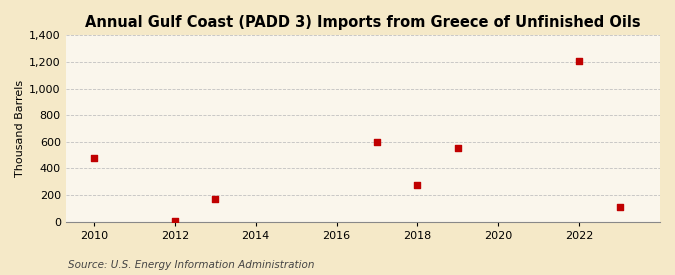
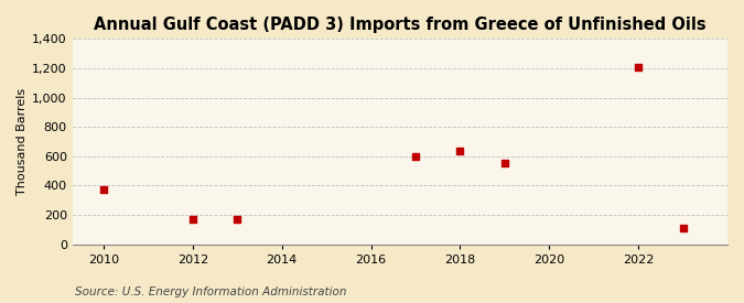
2010: 480 -> 370
2012: 0 -> 170
2018: 280 -> 640
